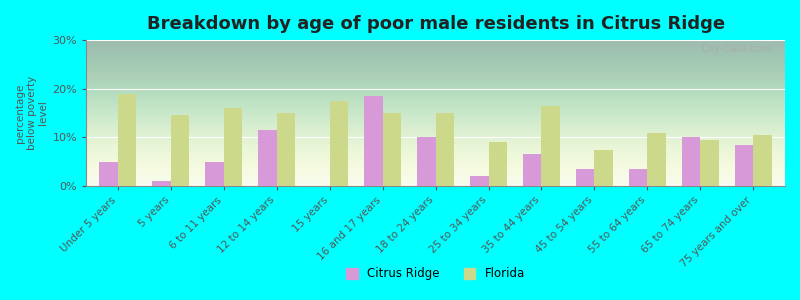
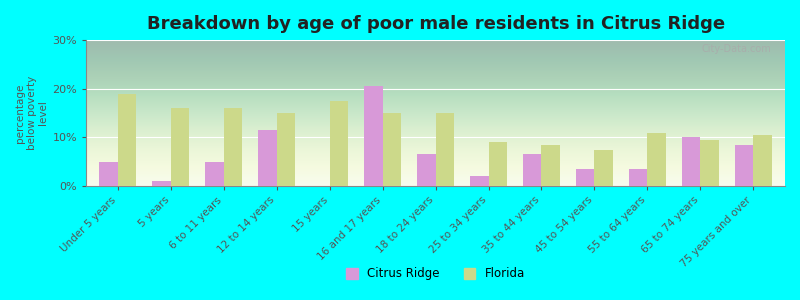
Florida/5 years: 14.5% -> 16.0%
Citrus Ridge/16 and 17 years: 18.5% -> 20.5%
Citrus Ridge/18 to 24 years: 10.0% -> 6.5%
Florida/35 to 44 years: 16.5% -> 8.5%
